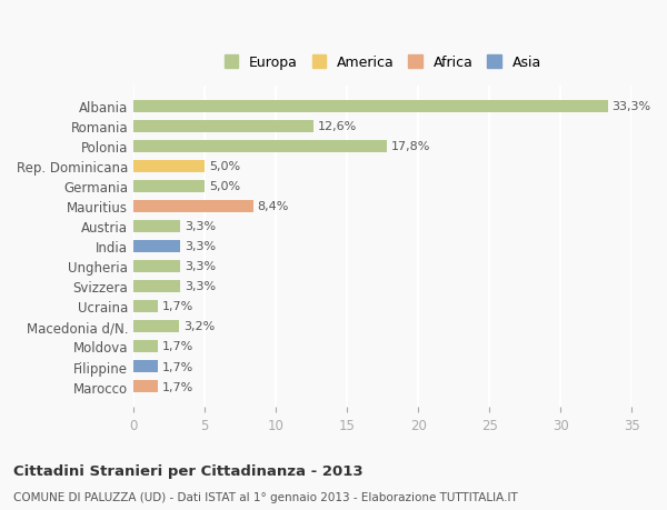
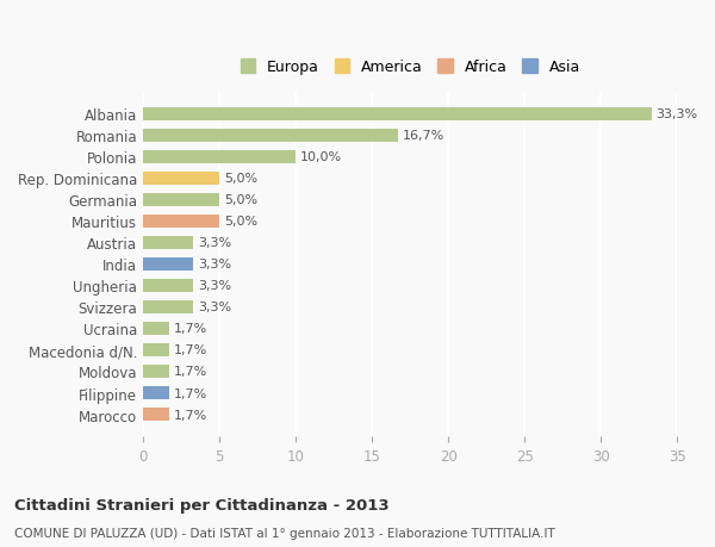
Romania: 12,6% -> 16,7%
Polonia: 17,8% -> 10,0%
Mauritius: 8,4% -> 5,0%
Macedonia d/N.: 3,2% -> 1,7%
